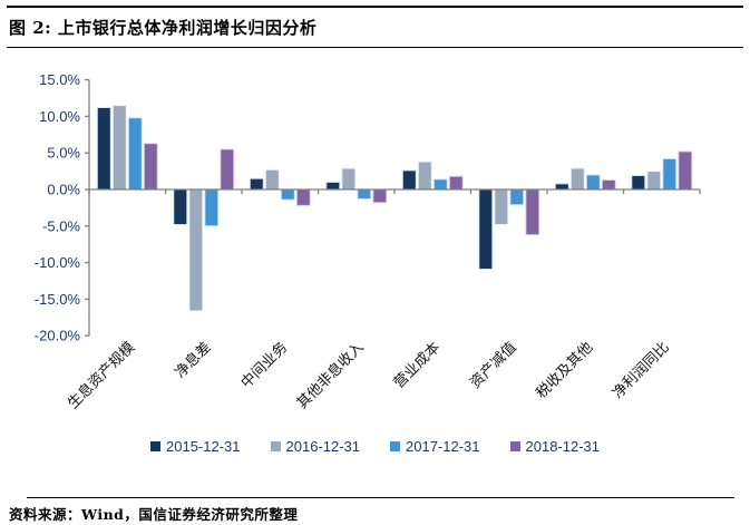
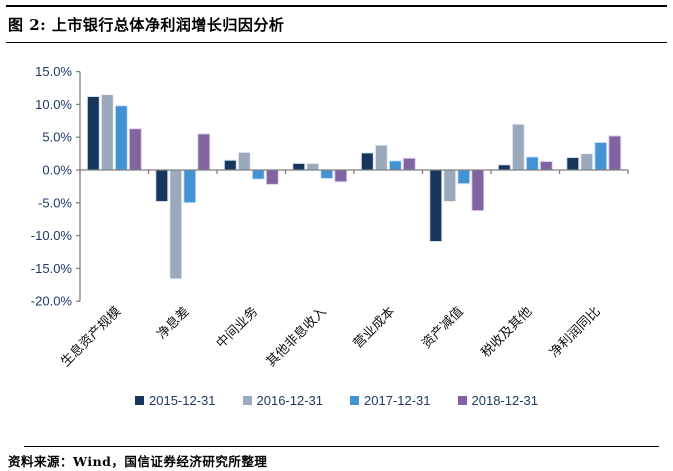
2016-12-31/其他非息收入: 3% -> 1%
2016-12-31/税收及其他: 3% -> 7%
